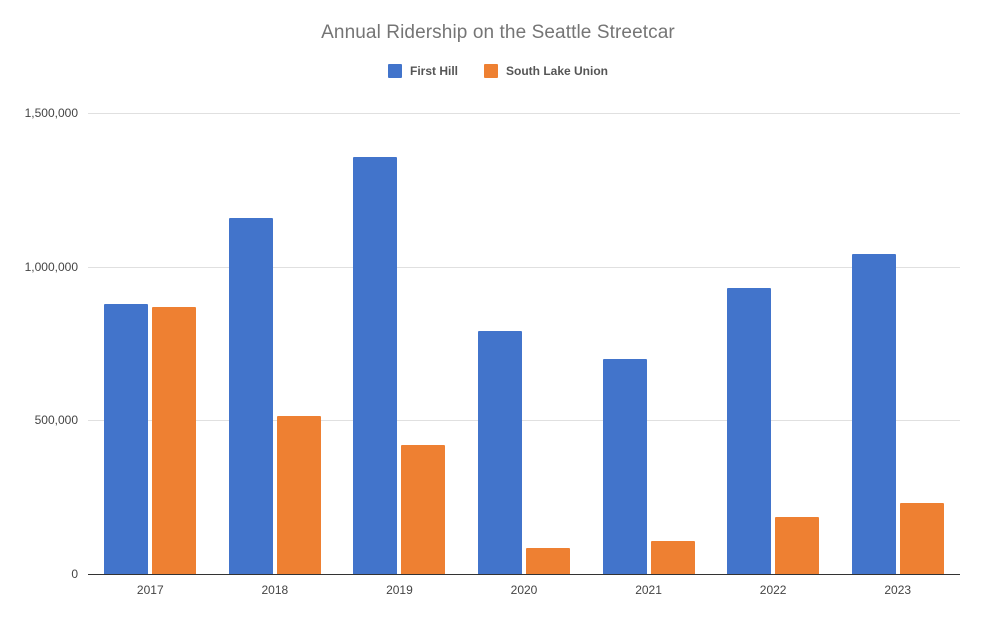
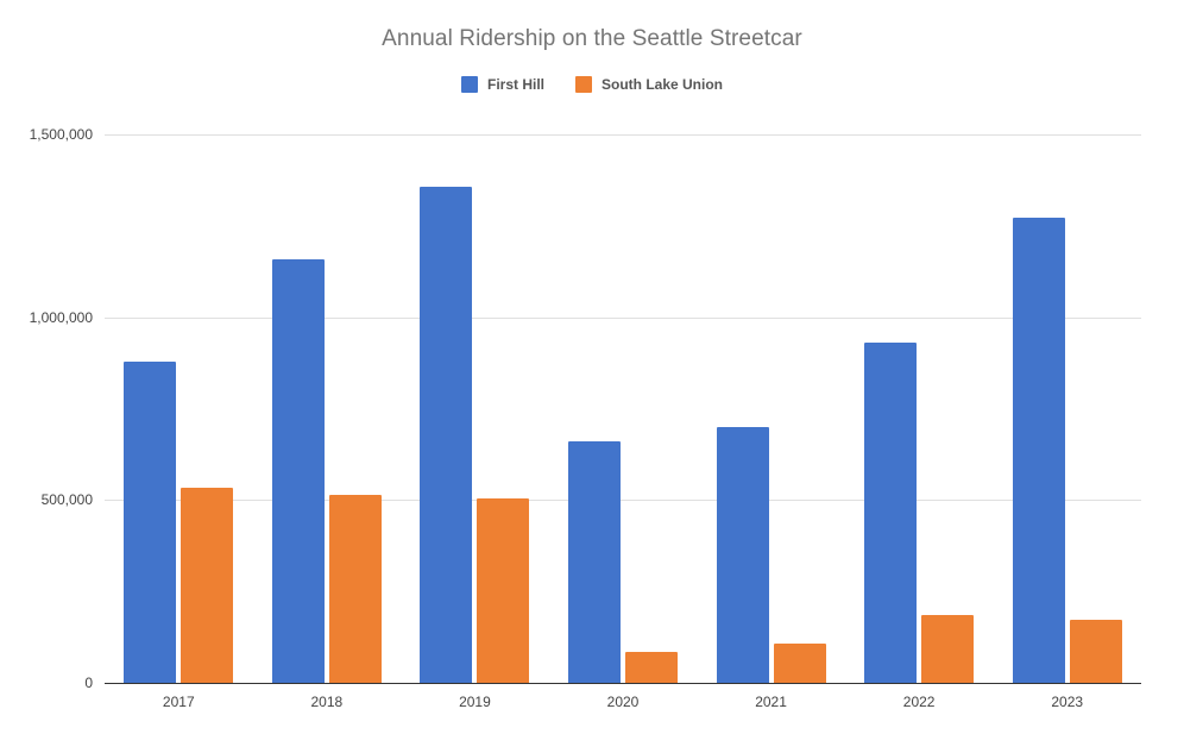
South Lake Union/2017: 870000 -> 540000
South Lake Union/2019: 420000 -> 500000
First Hill/2020: 790000 -> 660000
First Hill/2023: 1040000 -> 1270000
South Lake Union/2023: 230000 -> 170000
